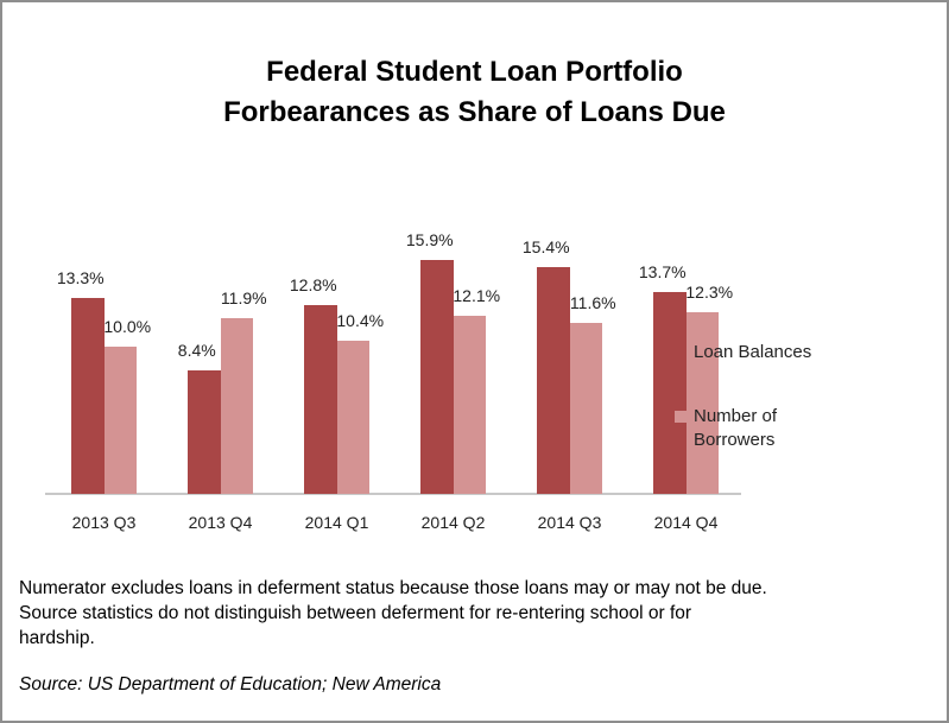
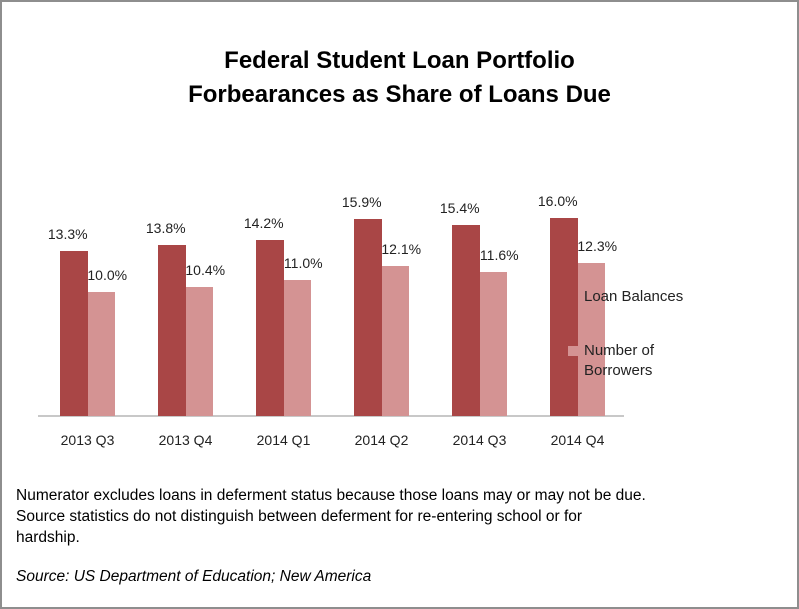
Loan Balances/2013 Q4: 8.4% -> 13.8%
Number of Borrowers/2013 Q4: 11.9% -> 10.4%
Loan Balances/2014 Q1: 12.8% -> 14.2%
Number of Borrowers/2014 Q1: 10.4% -> 11.0%
Loan Balances/2014 Q4: 13.7% -> 16.0%
